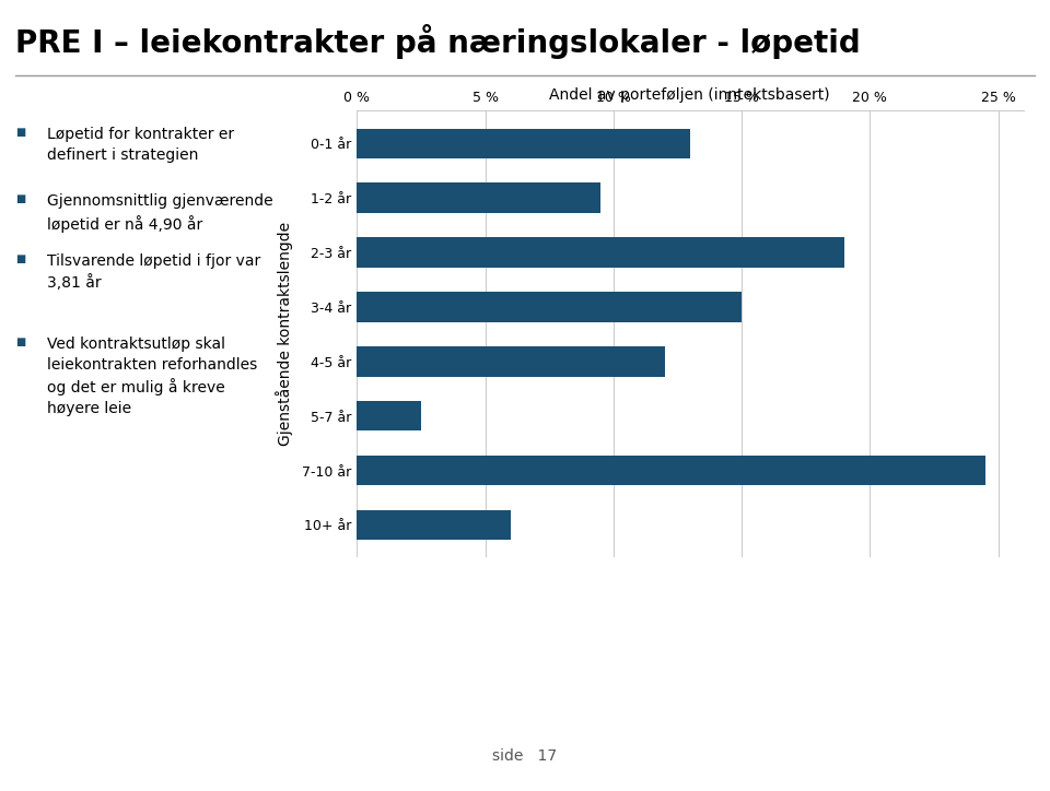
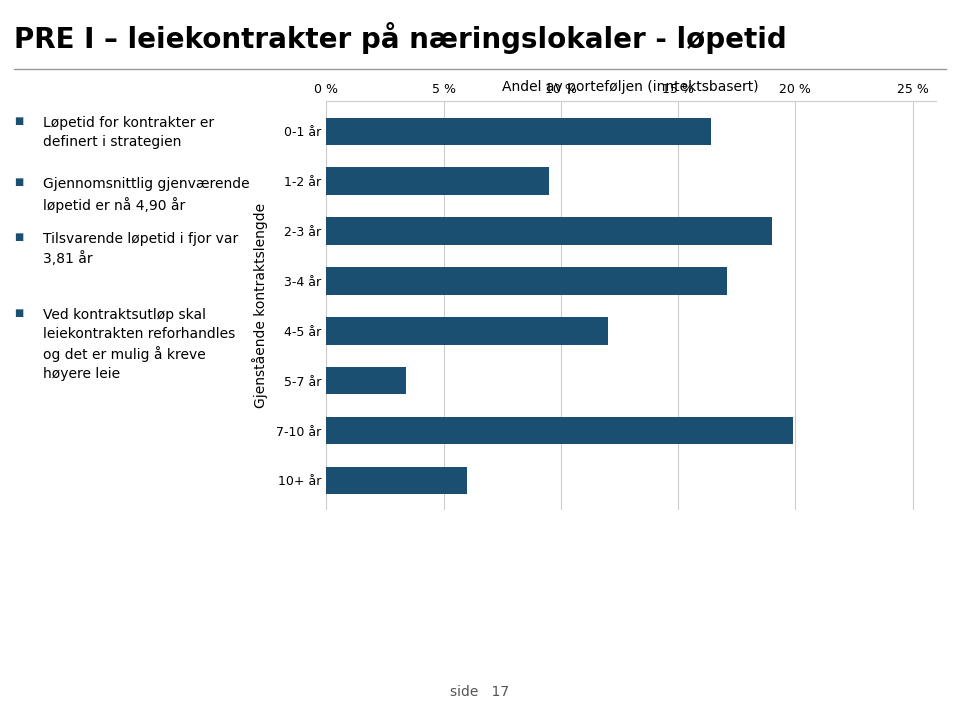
0-1 år: 13.0 % -> 16.4 %
3-4 år: 15.0 % -> 17.1 %
5-7 år: 2.5 % -> 3.4 %
7-10 år: 24.5 % -> 19.9 %
